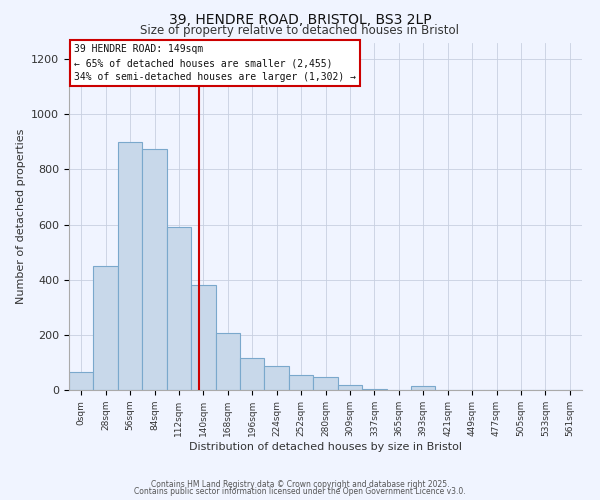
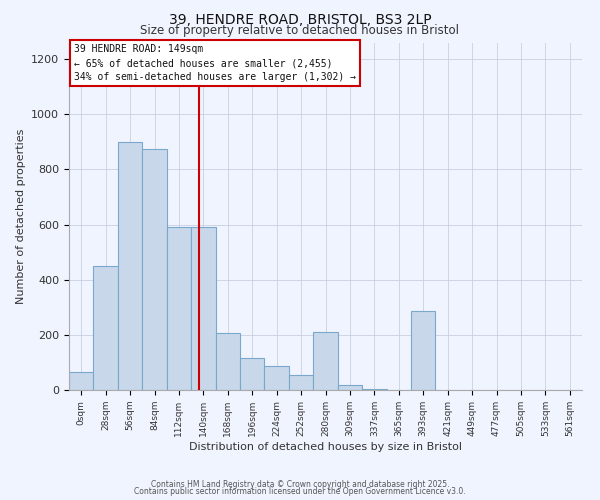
140sqm: 380 -> 590
280sqm: 48 -> 210
393sqm: 15 -> 285
